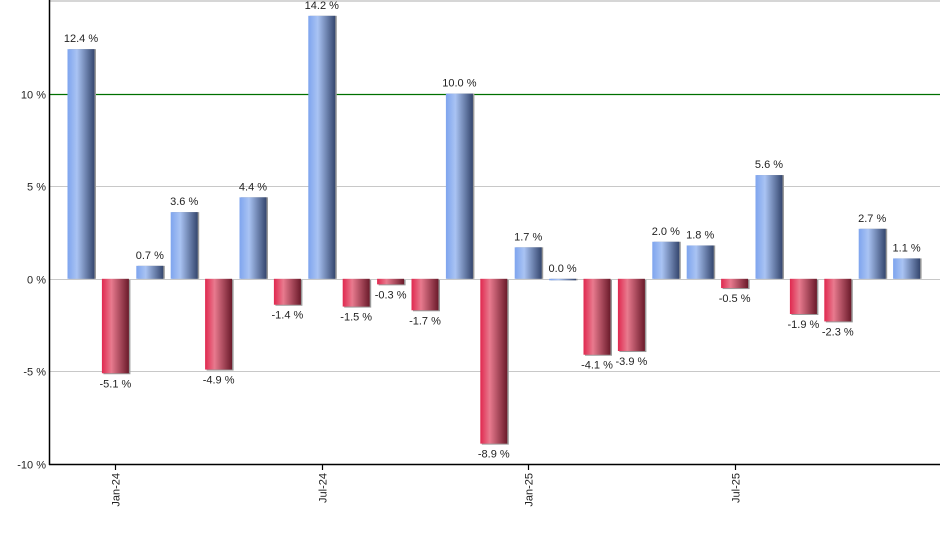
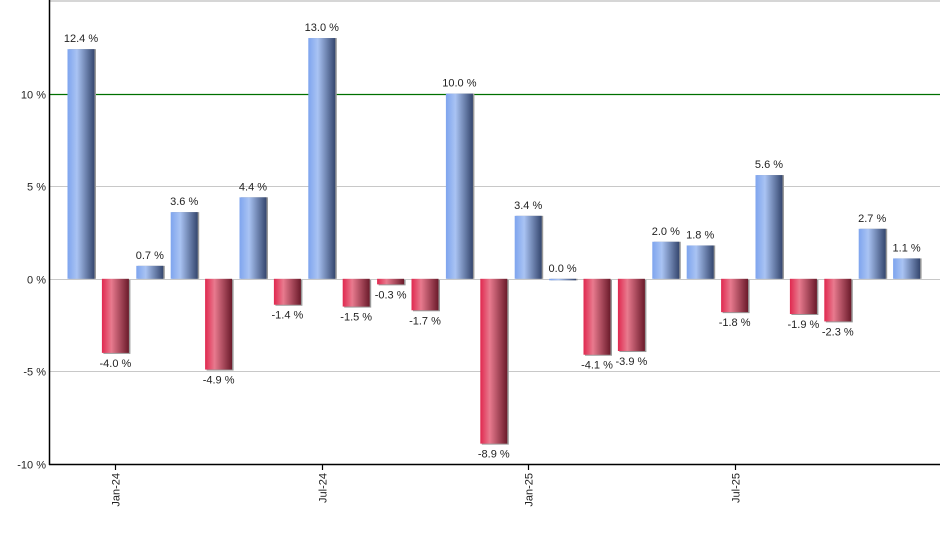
Jan-24: -5.1 -> -4.0
Jul-24: 14.2 -> 13.0
Jan-25: 1.7 -> 3.4
Jul-25: -0.5 -> -1.8
